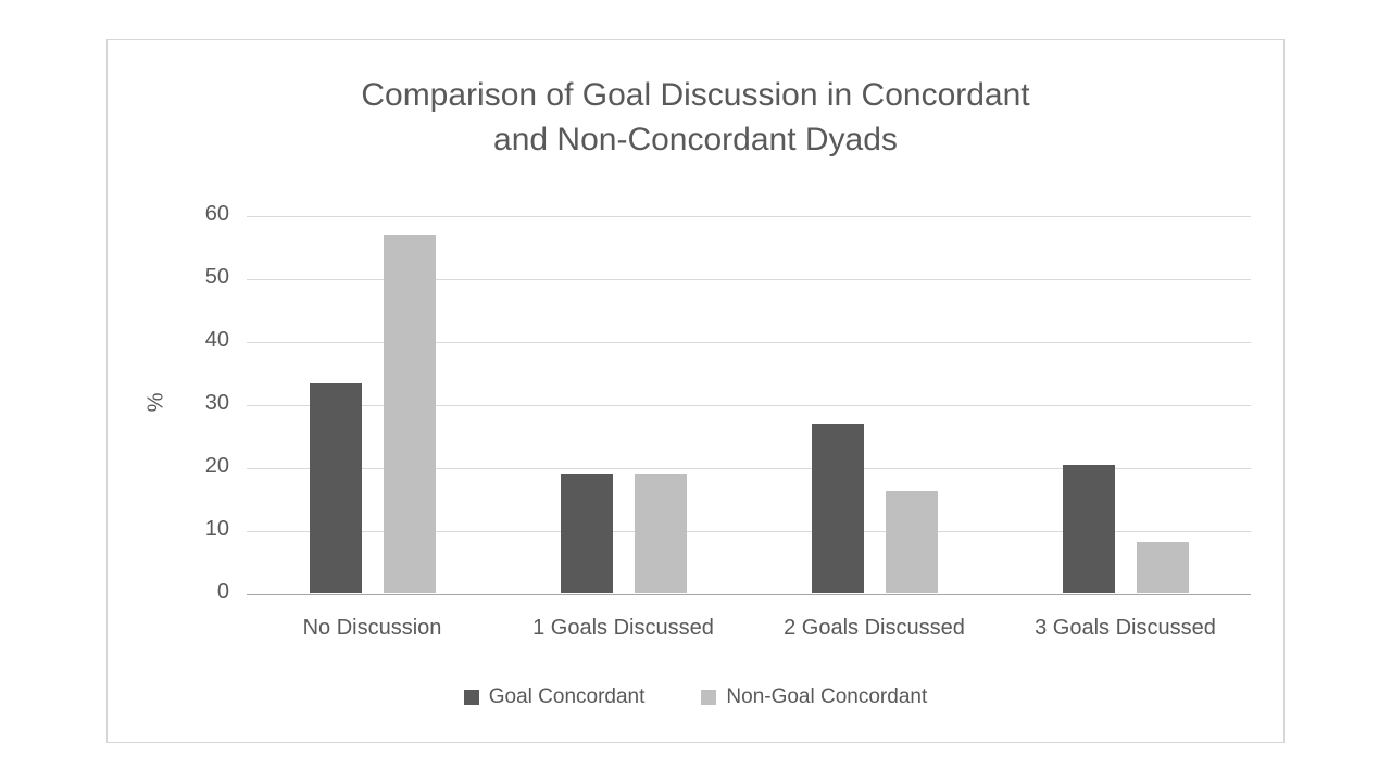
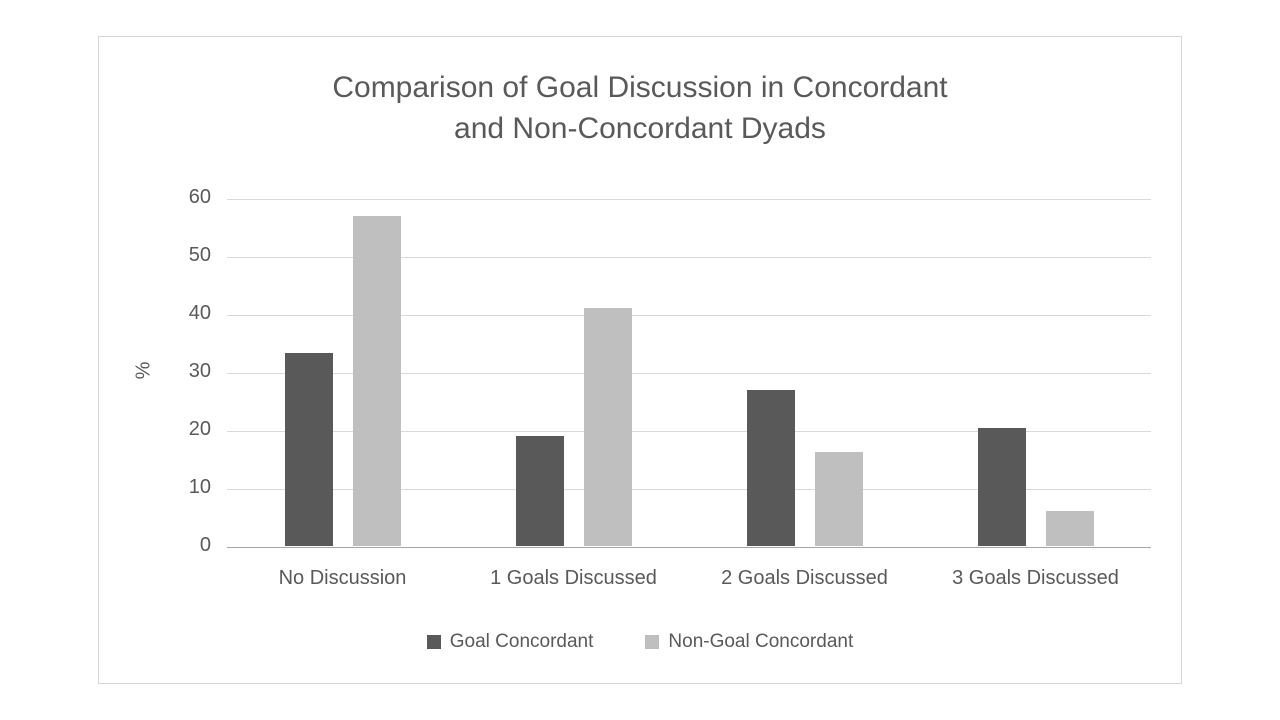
Non-Goal Concordant/1 Goals Discussed: 19 -> 41
Non-Goal Concordant/3 Goals Discussed: 8 -> 6
